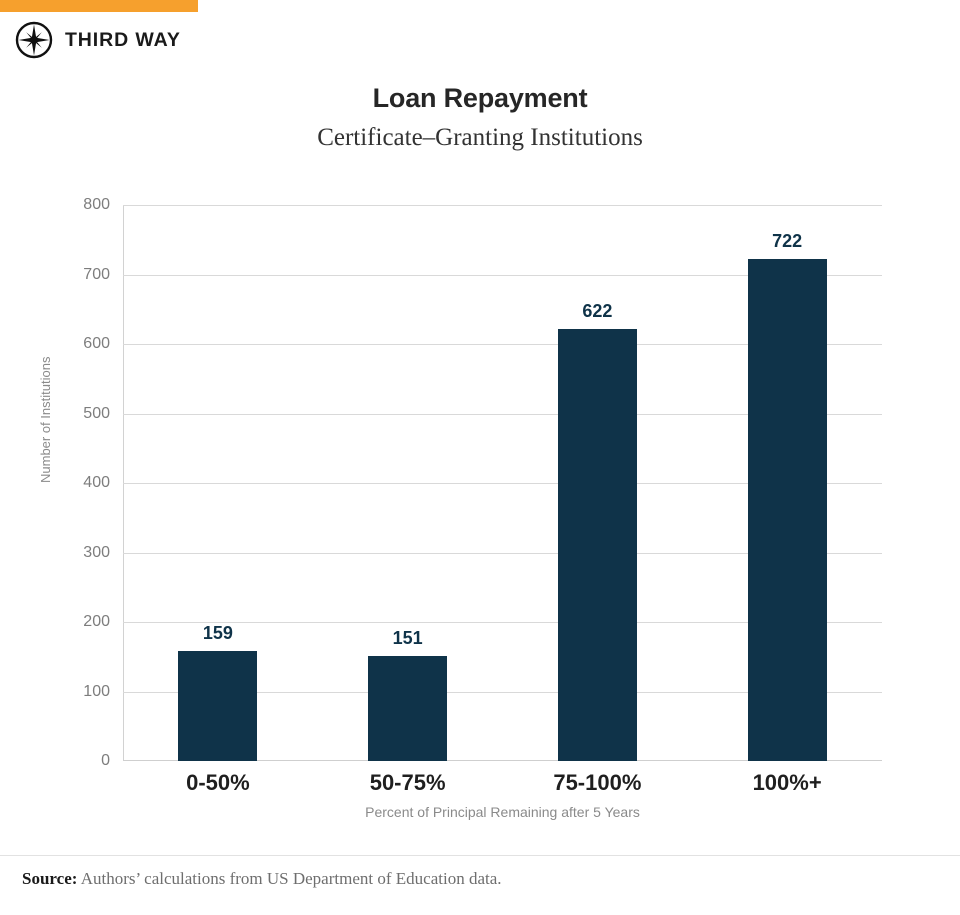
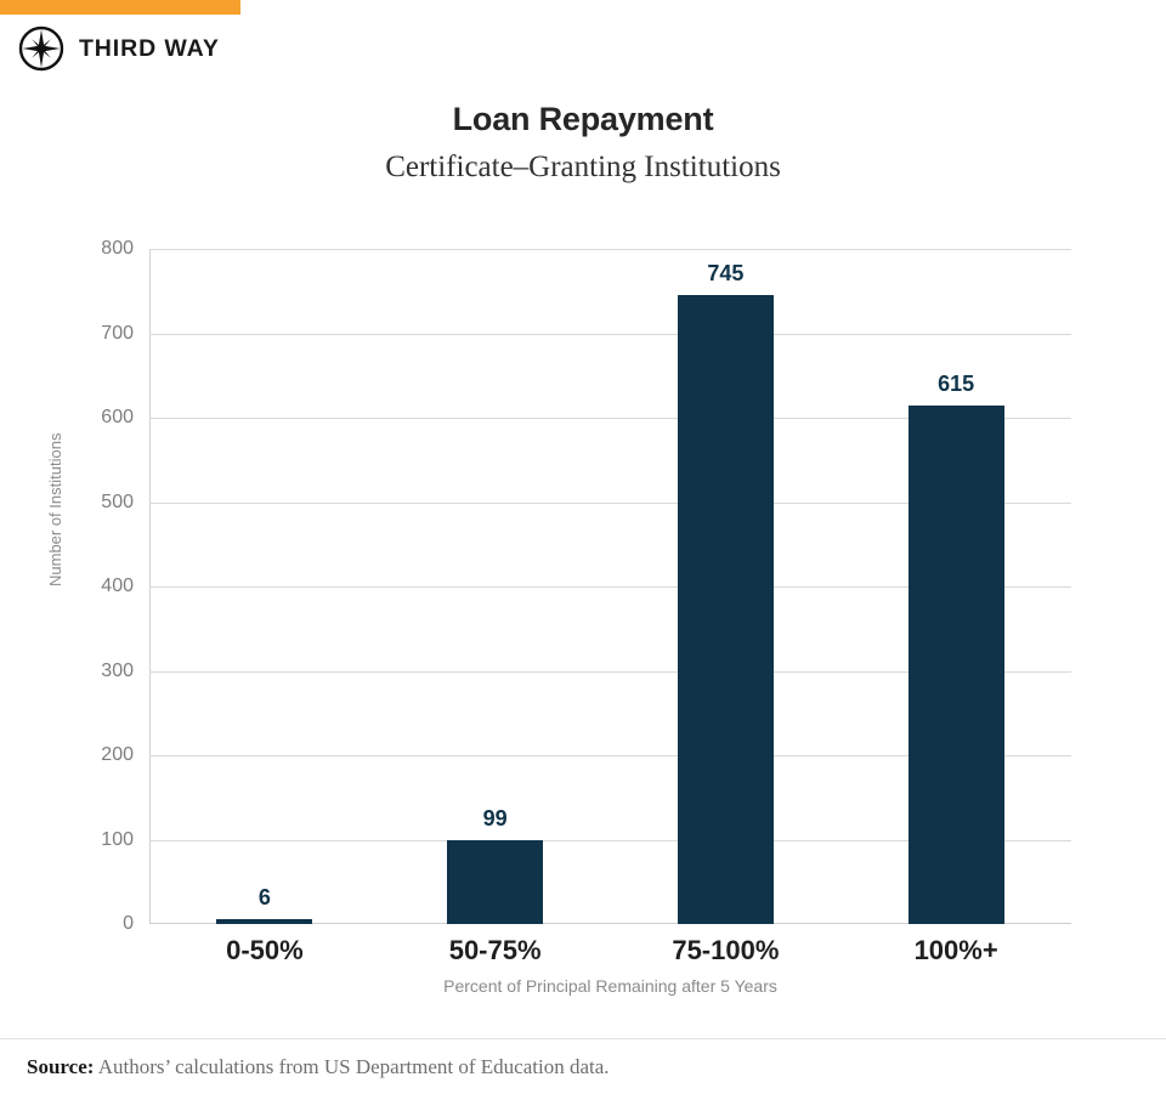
0-50%: 159 -> 6
50-75%: 151 -> 99
75-100%: 622 -> 745
100%+: 722 -> 615
